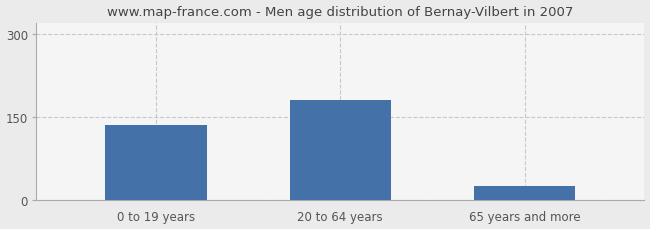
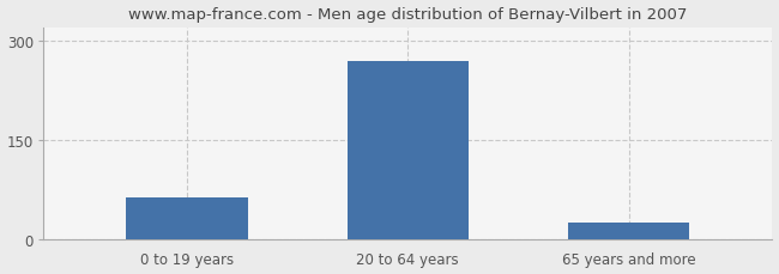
0 to 19 years: 136 -> 64
20 to 64 years: 181 -> 270
